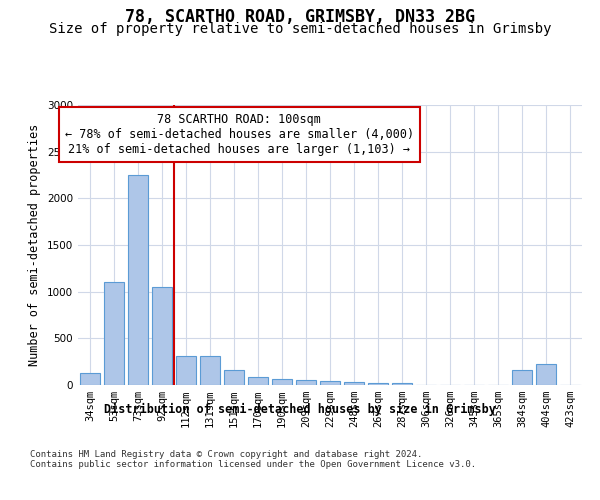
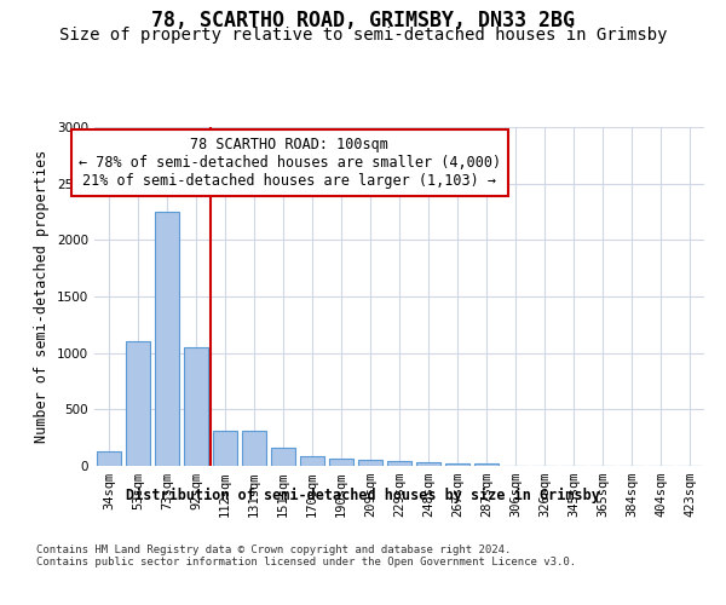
384sqm: 160 -> 0
404sqm: 220 -> 0
